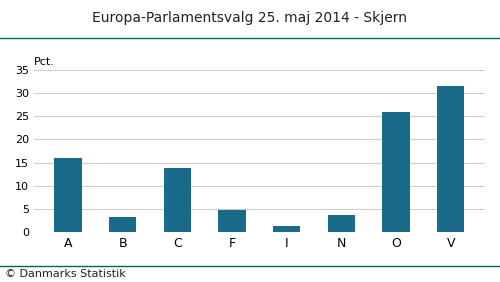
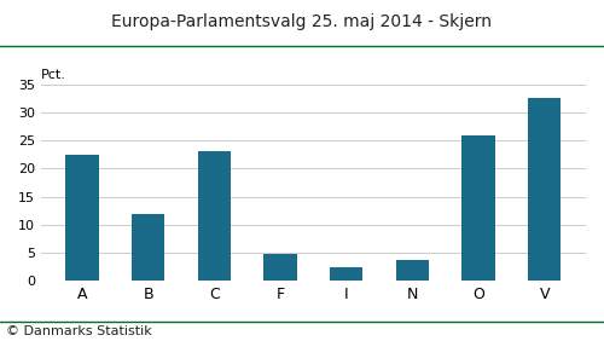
A: 15.9 -> 22.5
B: 3.3 -> 12.0
C: 13.9 -> 23.0
I: 1.3 -> 2.5
V: 31.4 -> 32.5
